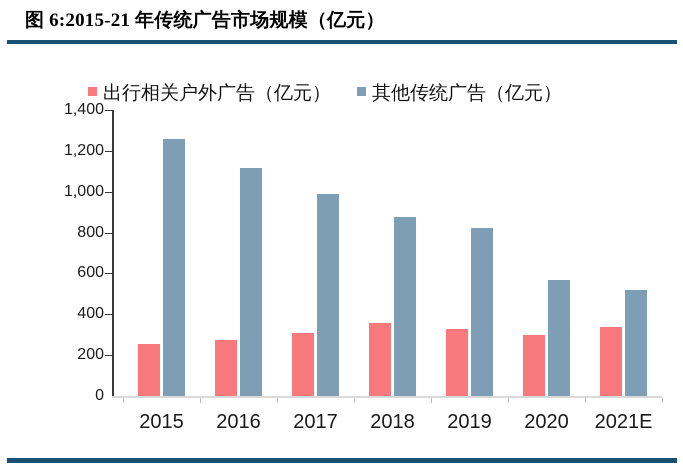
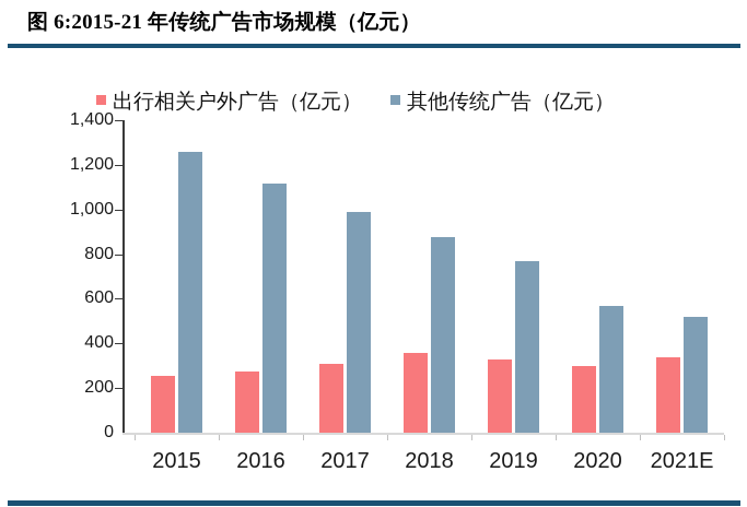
其他传统广告（亿元）/2019: 820 -> 770
